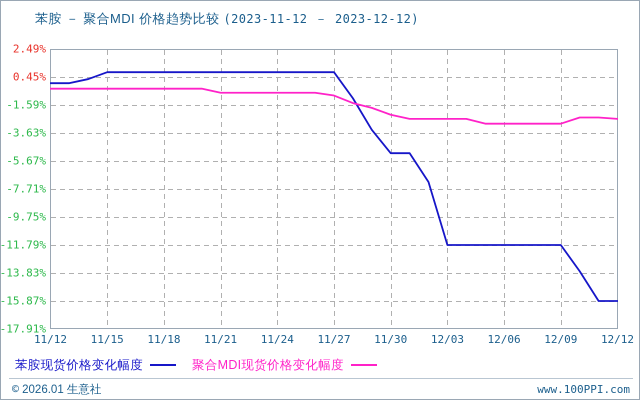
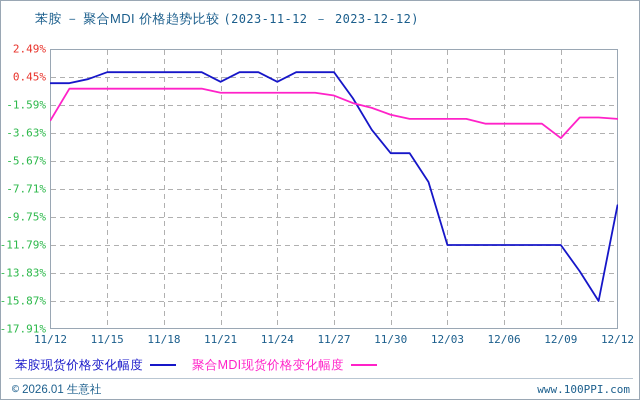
聚合MDI现货价格变化幅度/11/12: -0.4% -> -2.7%
苯胺现货价格变化幅度/11/21: 0.8% -> 0.1%
苯胺现货价格变化幅度/11/24: 0.8% -> 0.1%
聚合MDI现货价格变化幅度/12/09: -3.0% -> -4.0%
苯胺现货价格变化幅度/12/12: -15.9% -> -8.9%
